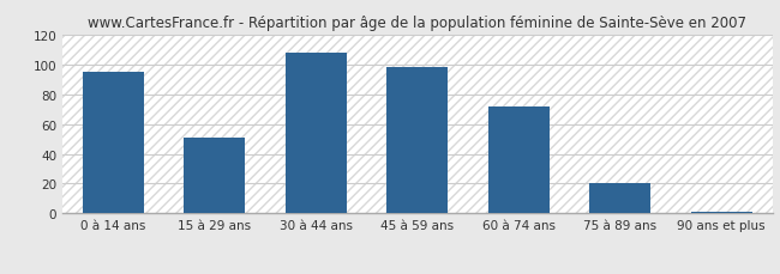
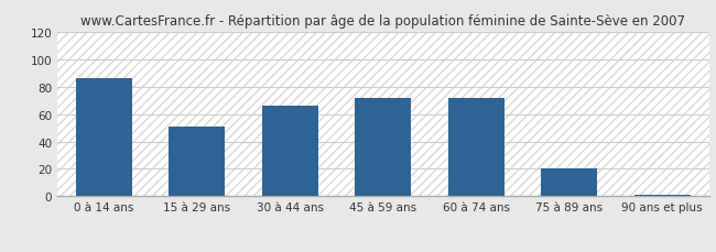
0 à 14 ans: 95 -> 86
30 à 44 ans: 108 -> 66
45 à 59 ans: 98 -> 72
